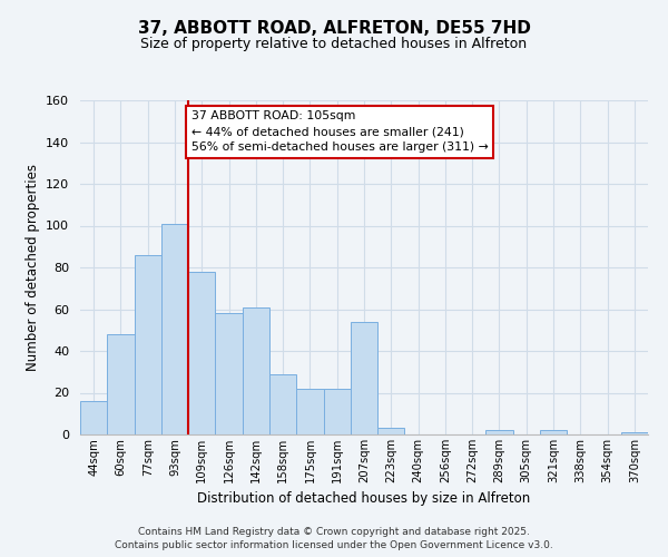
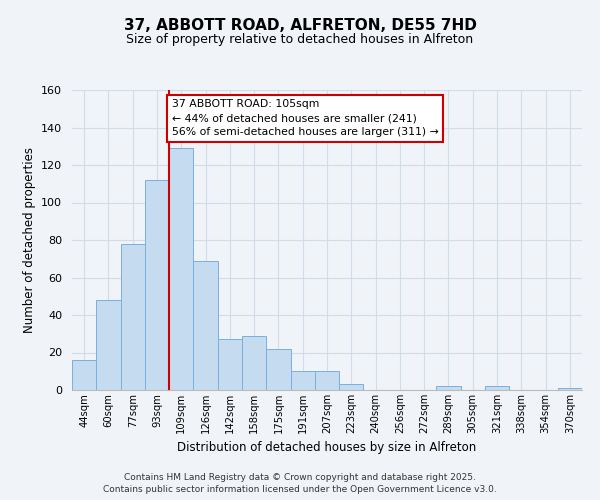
77sqm: 86 -> 78
93sqm: 101 -> 112
109sqm: 78 -> 129
126sqm: 58 -> 69
142sqm: 61 -> 27
191sqm: 22 -> 10
207sqm: 54 -> 10
